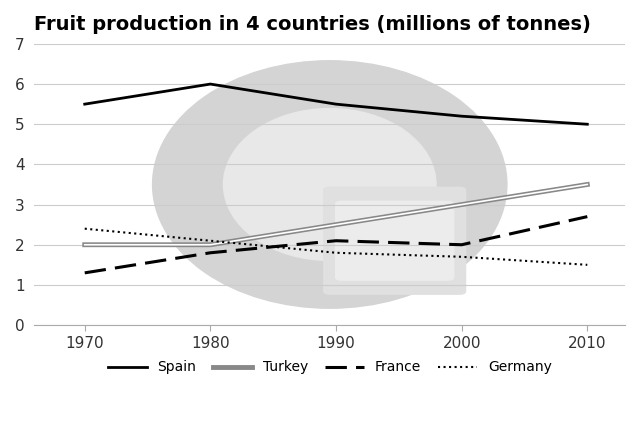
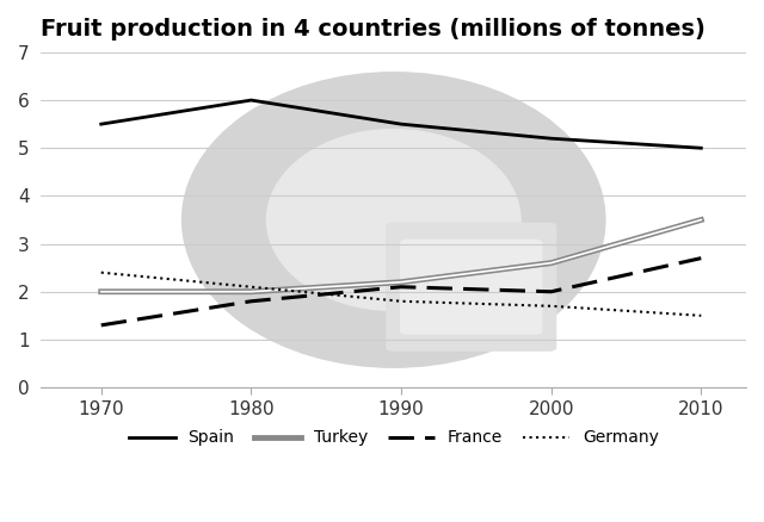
Turkey/1990: 2.5 -> 2.2
Turkey/2000: 3.0 -> 2.6
